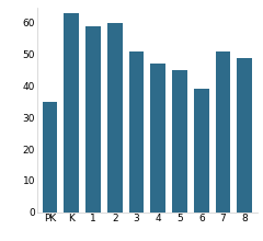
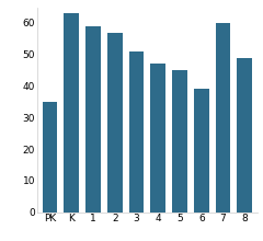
2: 60 -> 57
7: 51 -> 60
